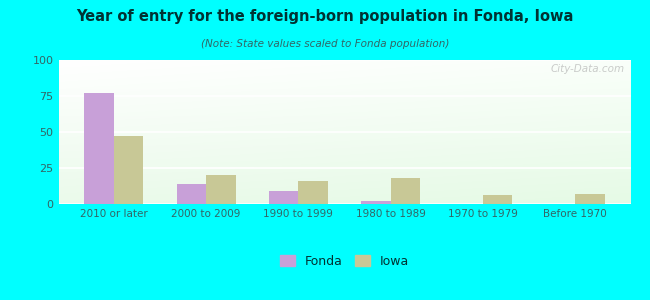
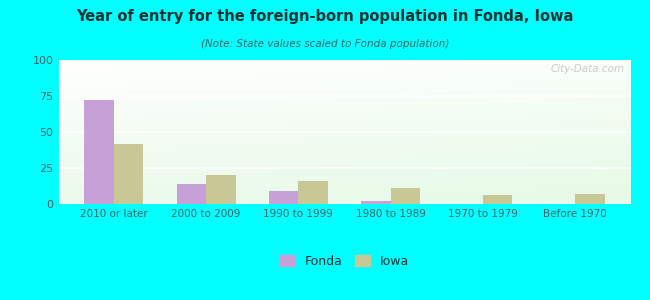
Fonda/2010 or later: 77 -> 72
Iowa/2010 or later: 47 -> 42
Iowa/1980 to 1989: 18 -> 11
